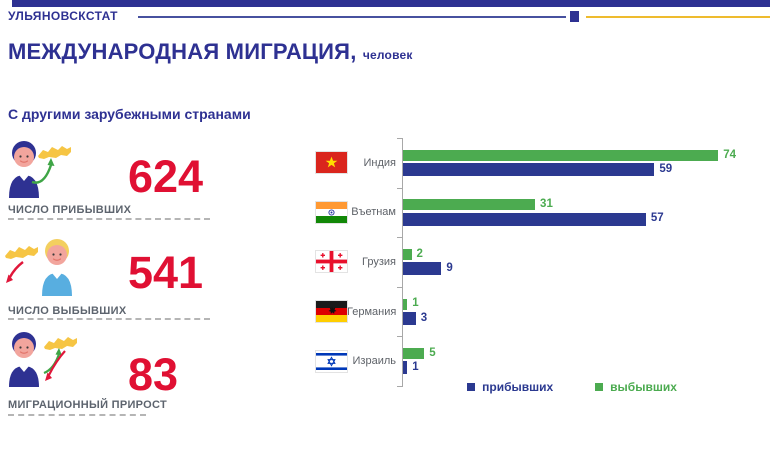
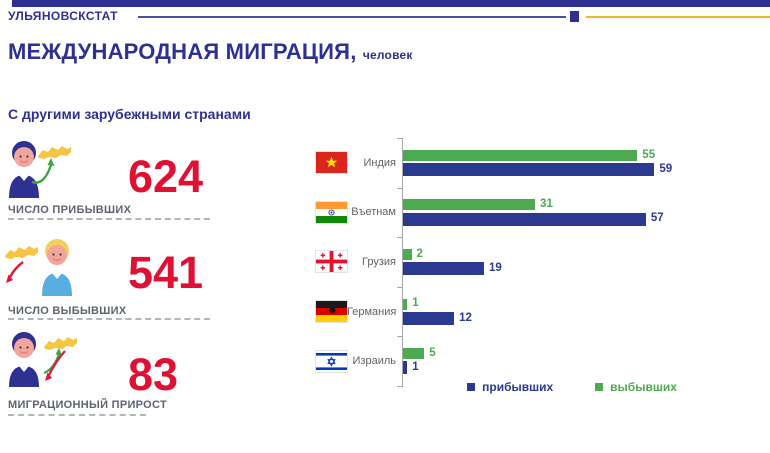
выбывших/Индия: 74 -> 55
прибывших/Грузия: 9 -> 19
прибывших/Германия: 3 -> 12
